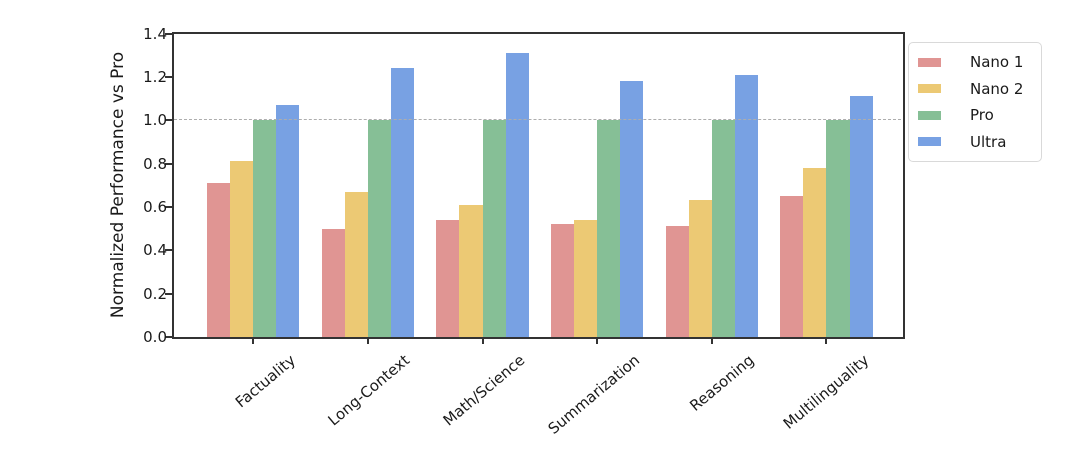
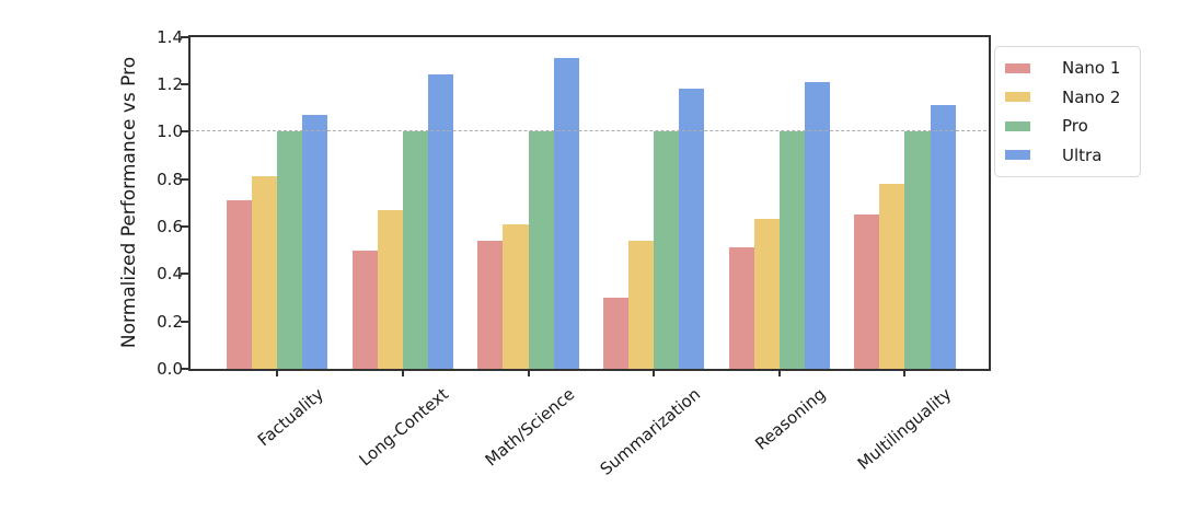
Nano 1/Summarization: 0.52 -> 0.30
